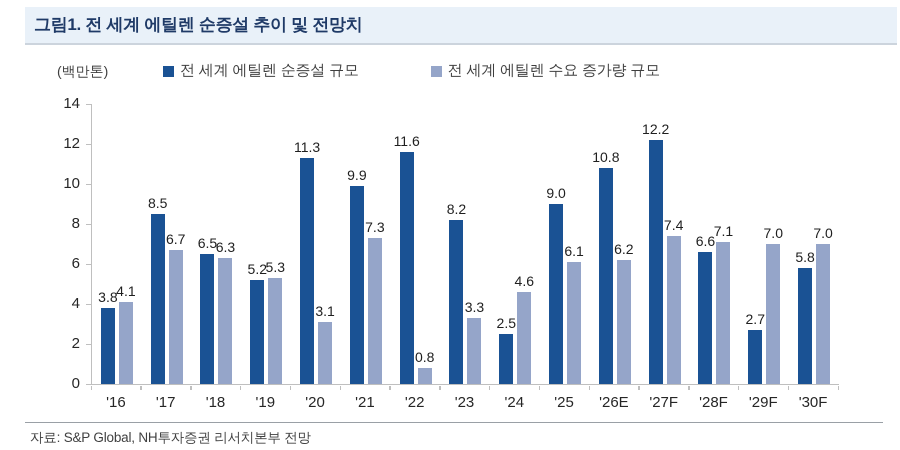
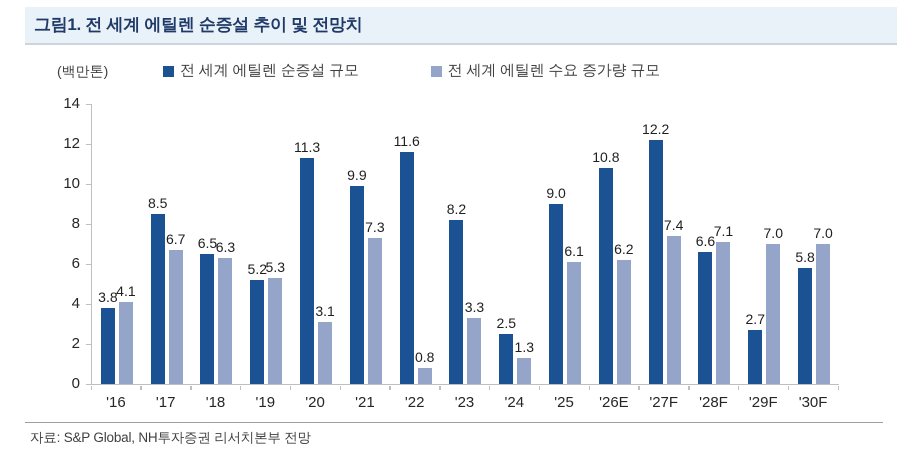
전 세계 에틸렌 수요 증가량 규모/'24: 4.6 -> 1.3
